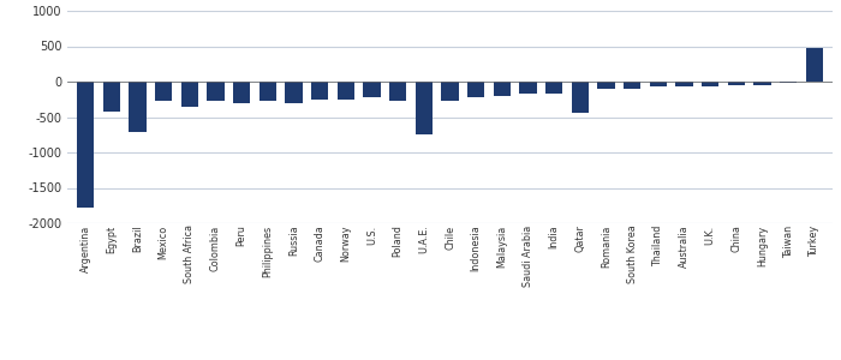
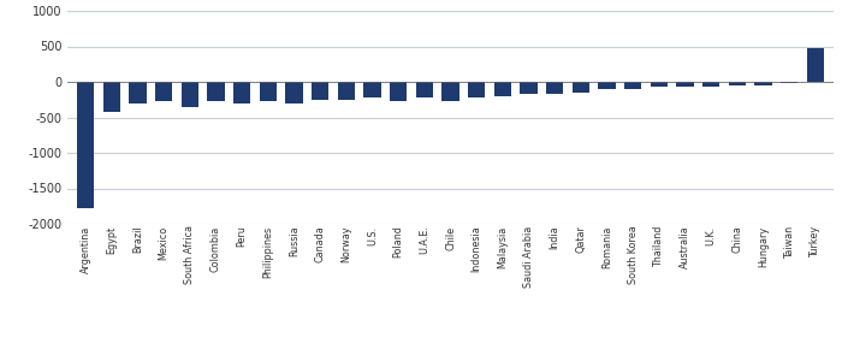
Brazil: -720 -> -300
U.A.E.: -740 -> -220
Qatar: -440 -> -150
